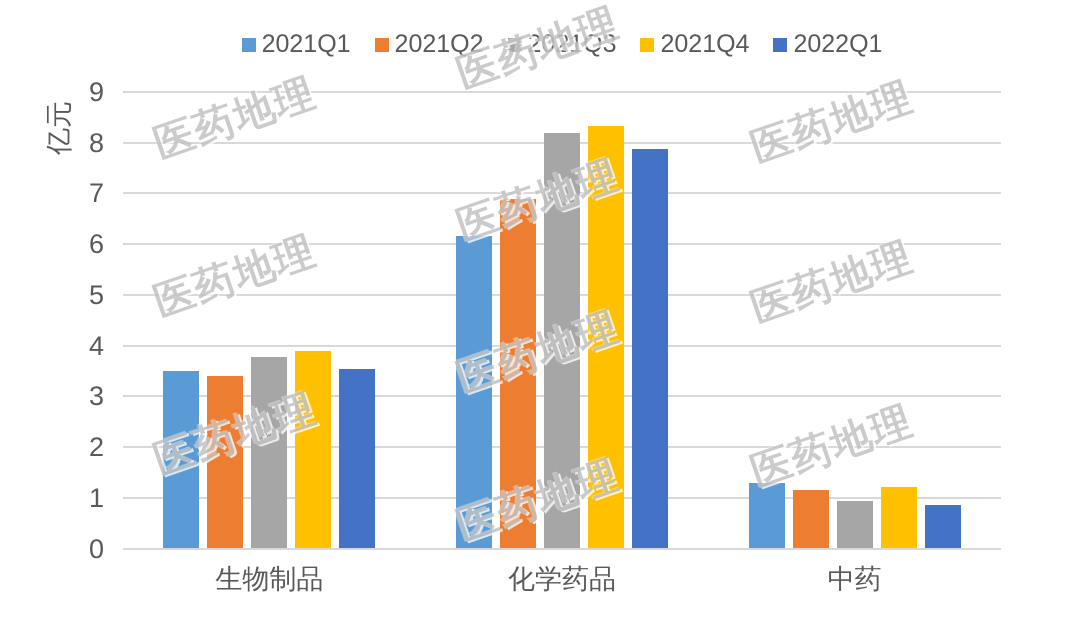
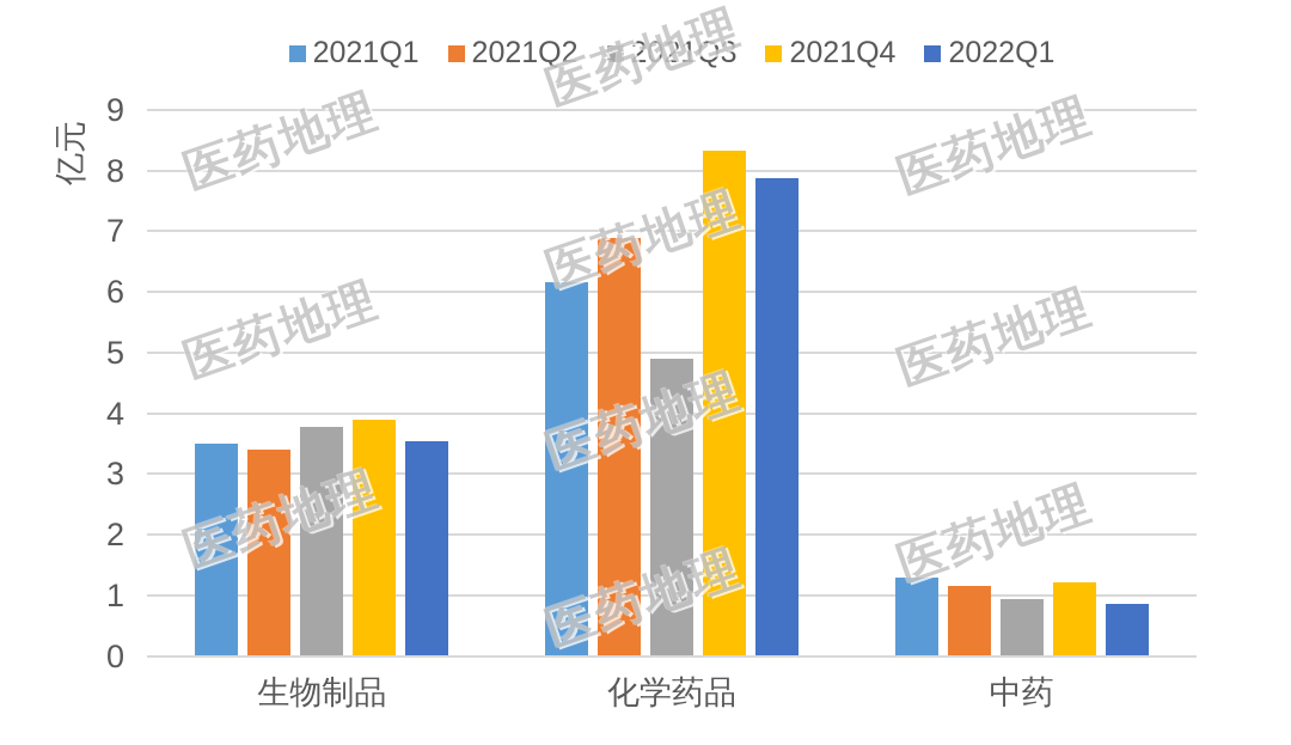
2021Q3/化学药品: 8.2 -> 4.9
